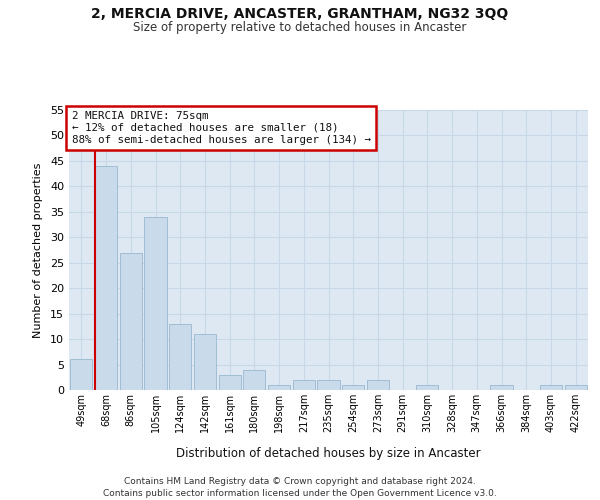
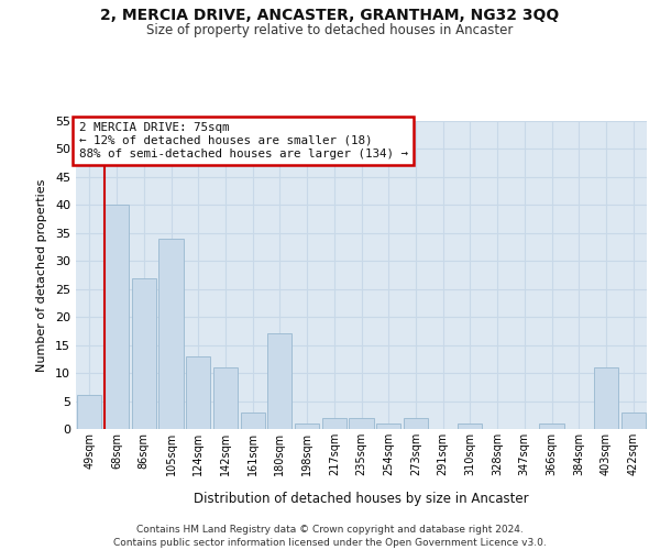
68sqm: 44 -> 40
180sqm: 4 -> 17
403sqm: 1 -> 11
422sqm: 1 -> 3
